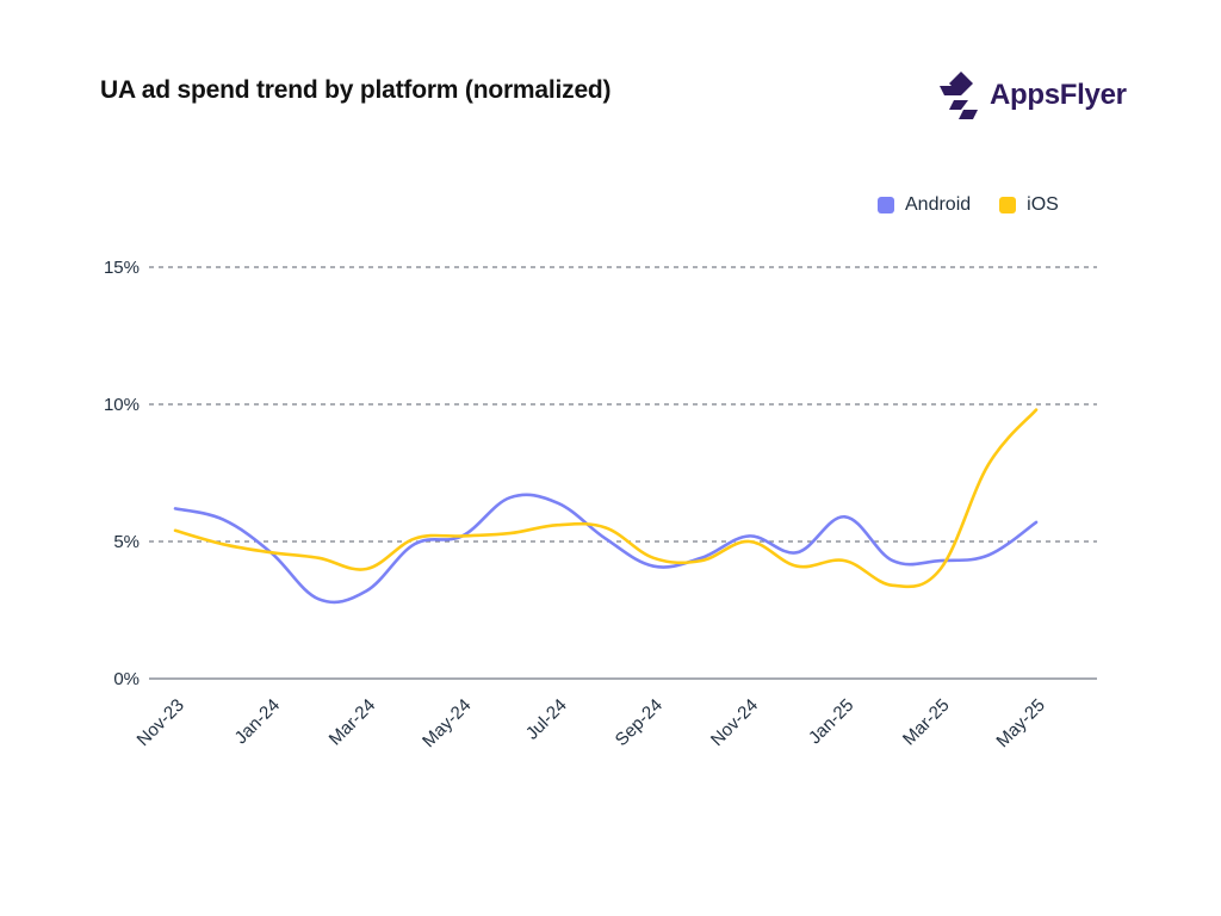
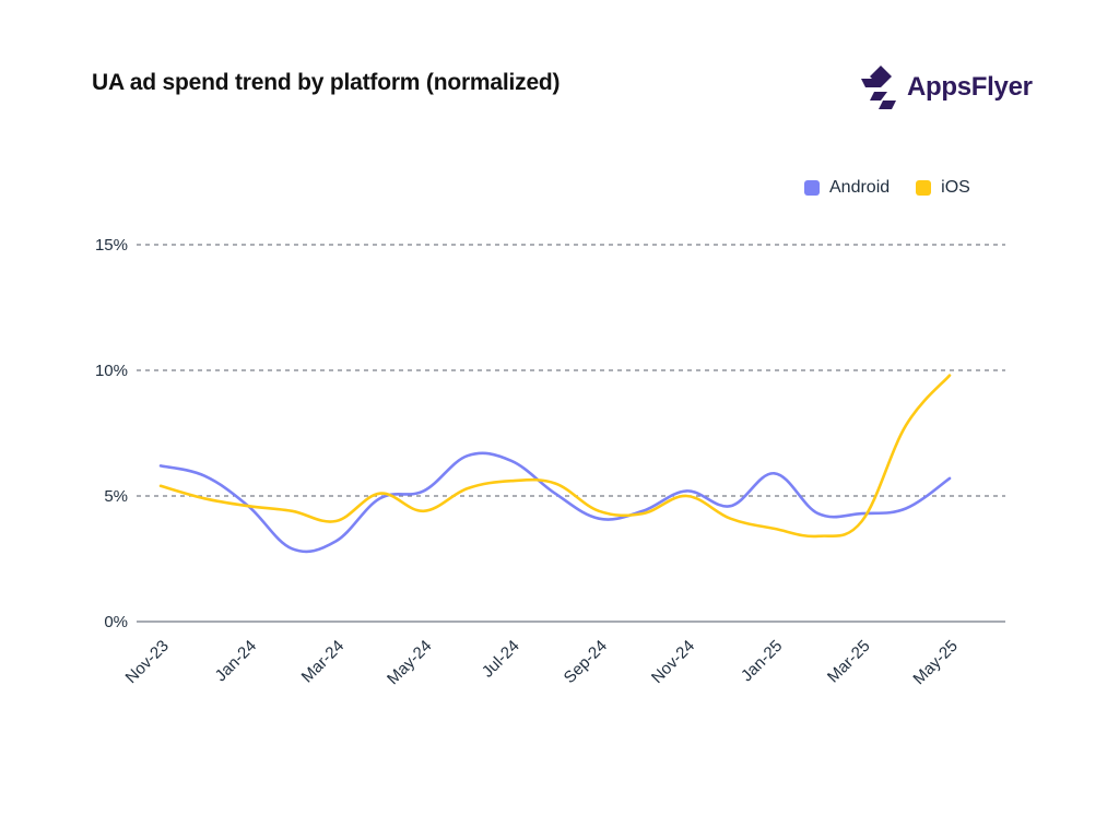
iOS/May-24: 5.2% -> 4.4%
iOS/Jan-25: 4.3% -> 3.7%
